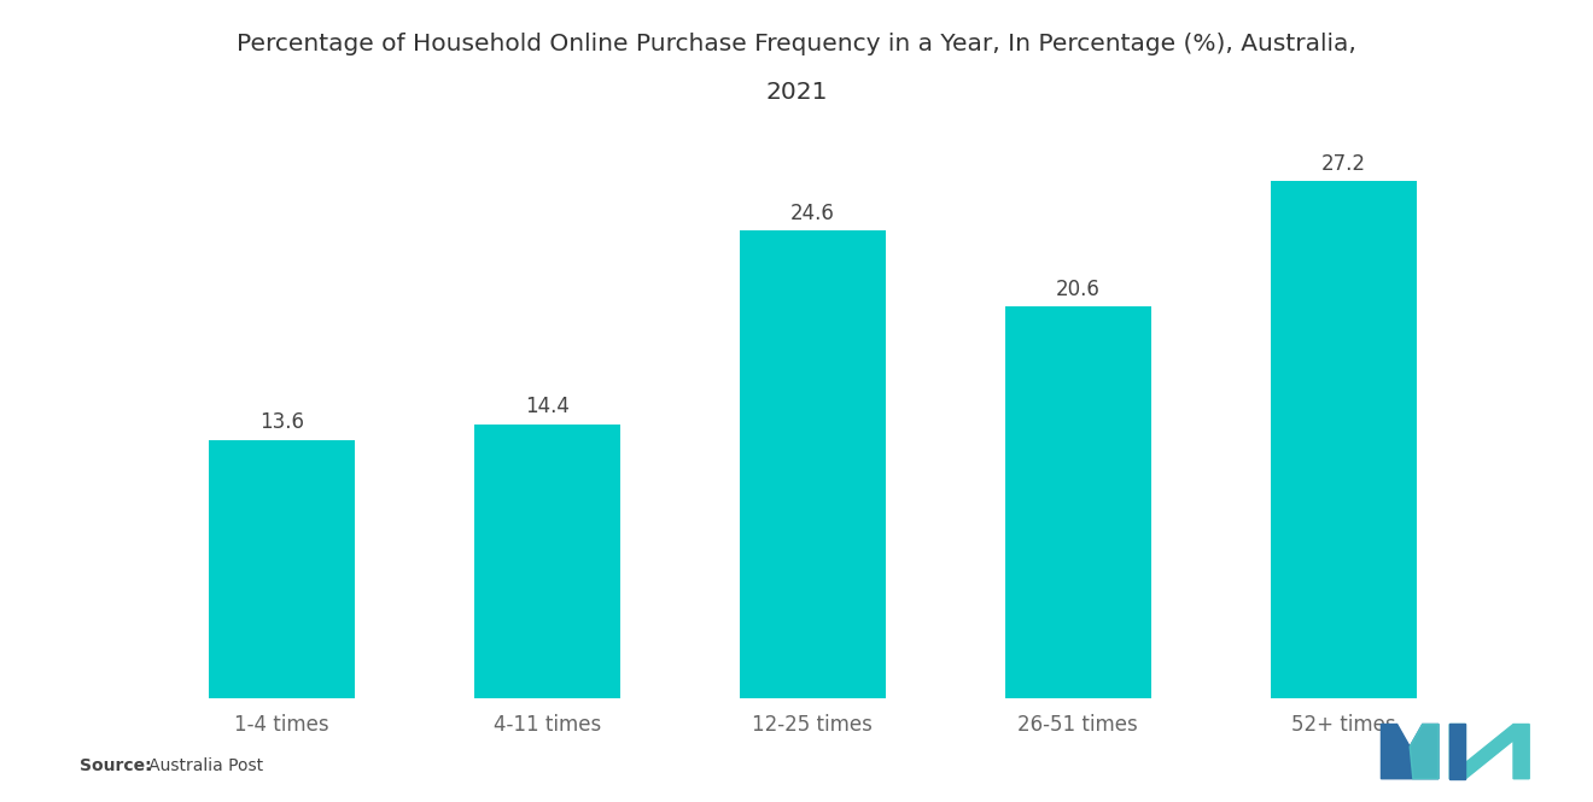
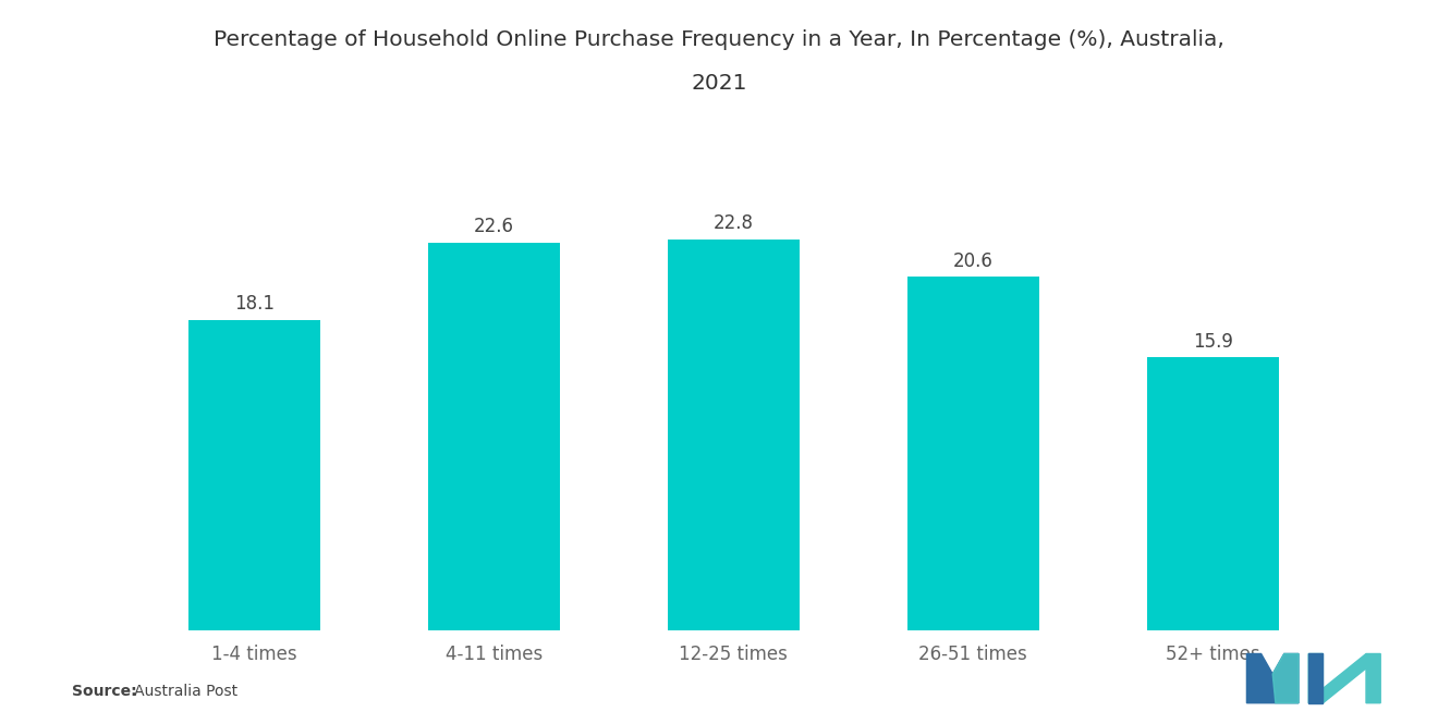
1-4 times: 13.6 -> 18.1
4-11 times: 14.4 -> 22.6
12-25 times: 24.6 -> 22.8
52+ times: 27.2 -> 15.9
